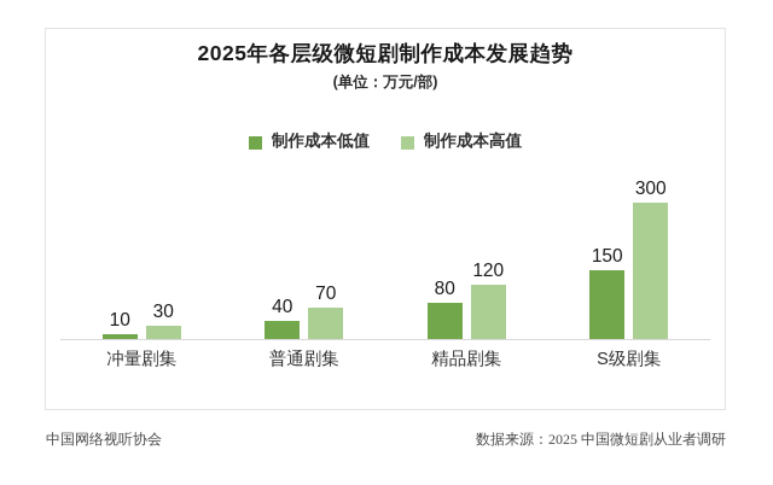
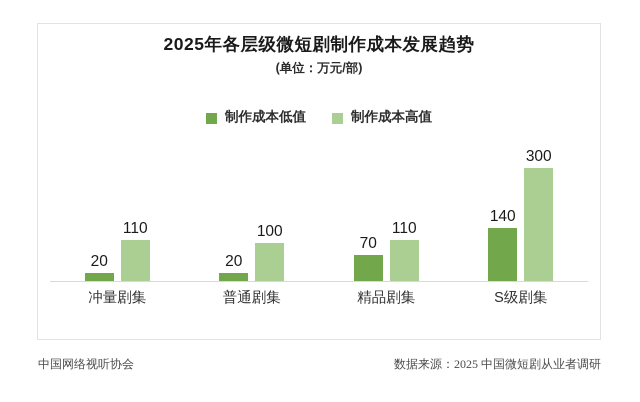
制作成本低值/冲量剧集: 10 -> 20
制作成本高值/冲量剧集: 30 -> 110
制作成本低值/普通剧集: 40 -> 20
制作成本高值/普通剧集: 70 -> 100
制作成本低值/精品剧集: 80 -> 70
制作成本高值/精品剧集: 120 -> 110
制作成本低值/S级剧集: 150 -> 140
